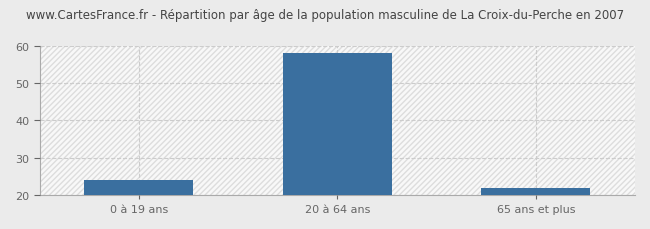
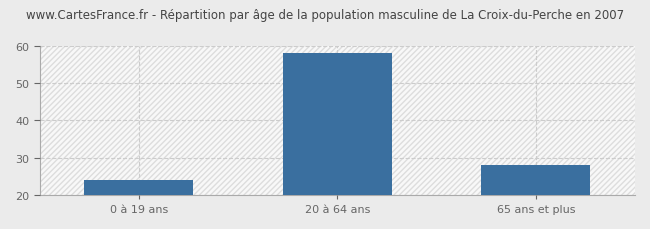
65 ans et plus: 22 -> 28
